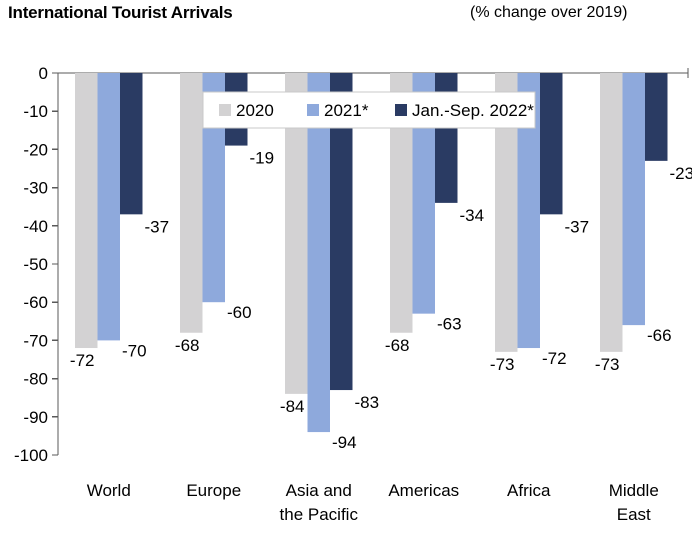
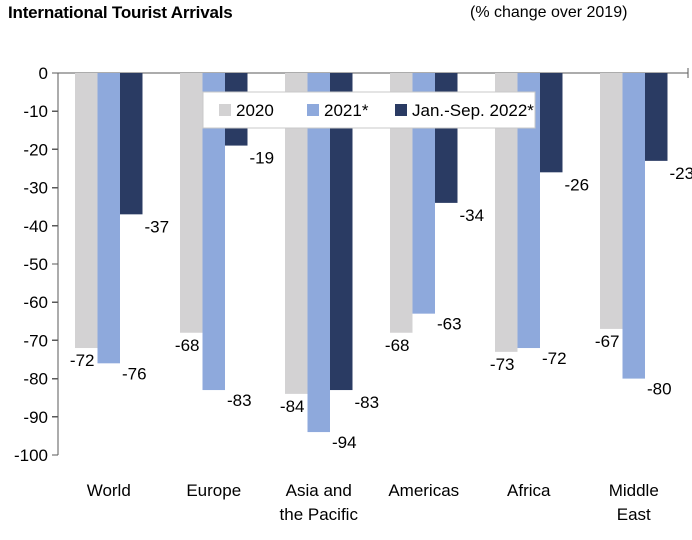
2021*/World: -70 -> -76
2021*/Europe: -60 -> -83
Jan.-Sep. 2022*/Africa: -37 -> -26
2020/Middle East: -73 -> -67
2021*/Middle East: -66 -> -80
